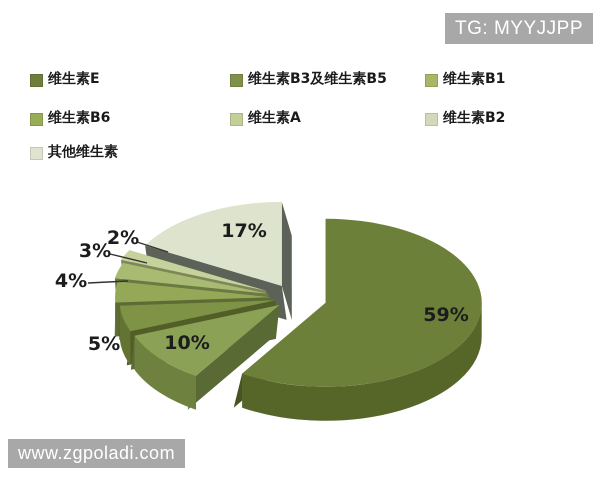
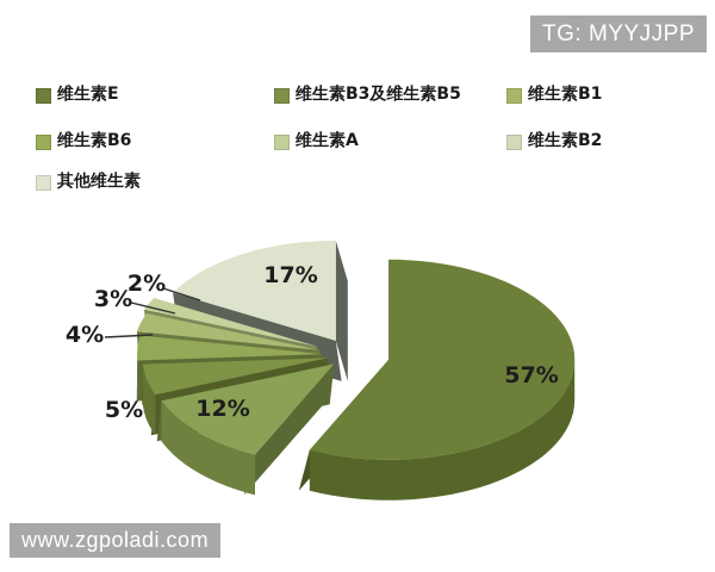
维生素E: 59% -> 57%
维生素B3及维生素B5: 10% -> 12%
